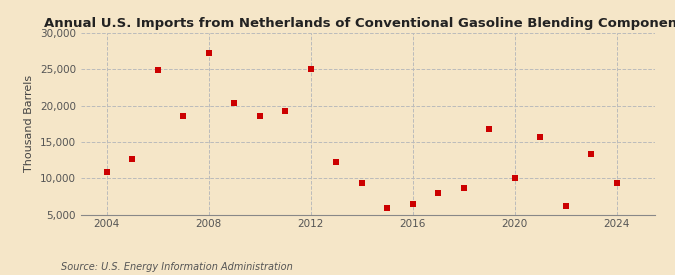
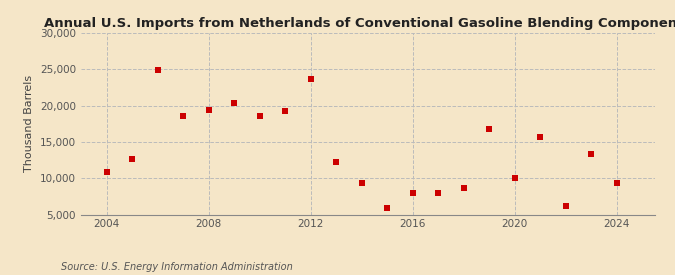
2008: 27,300 -> 19,400
2012: 25,000 -> 23,600
2016: 6,400 -> 8,000
